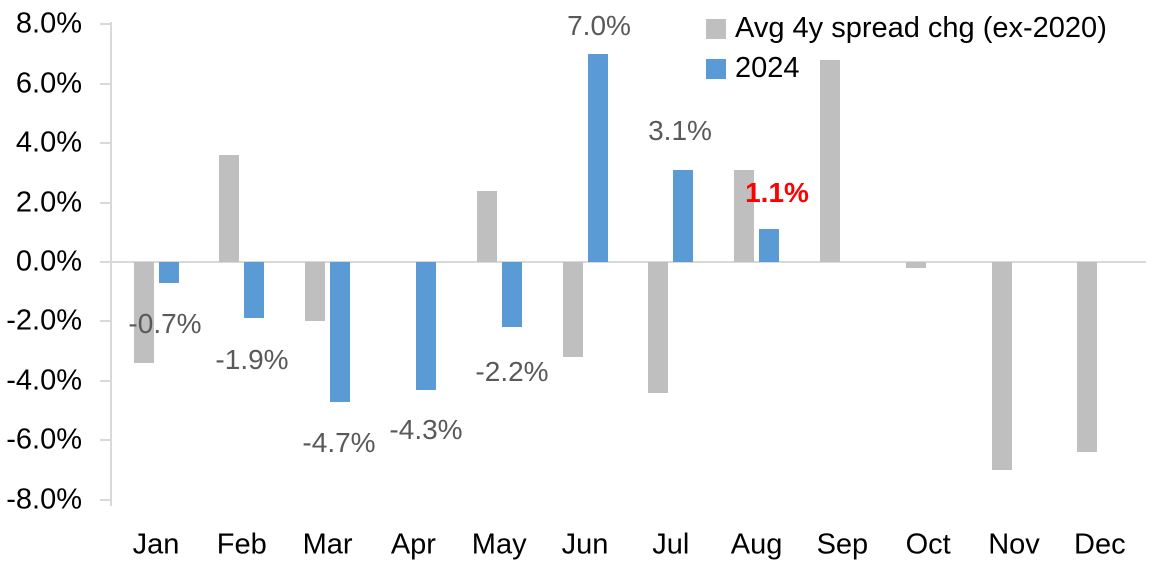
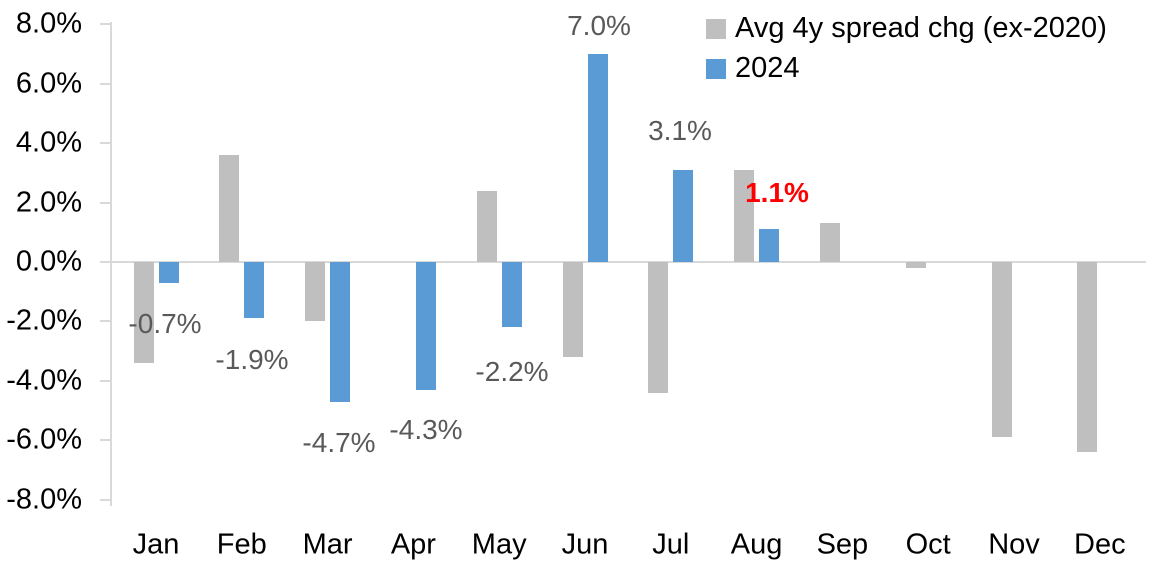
Avg 4y spread chg (ex-2020)/Sep: 6.8% -> 1.3%
Avg 4y spread chg (ex-2020)/Nov: -7.0% -> -5.9%
